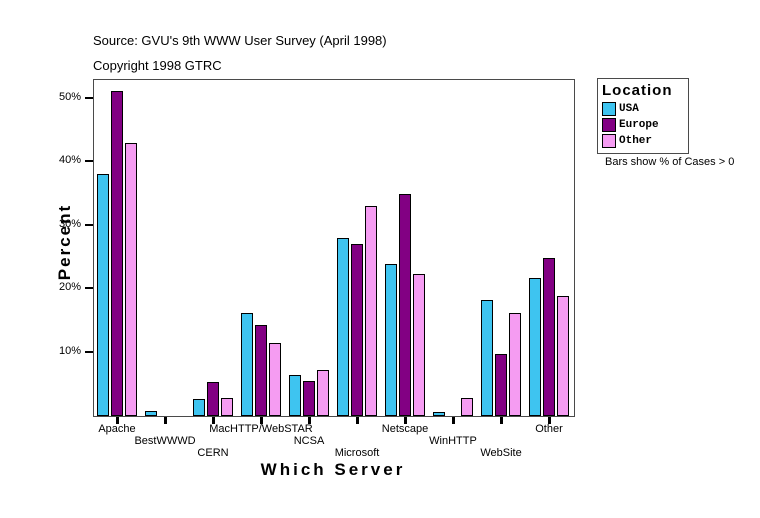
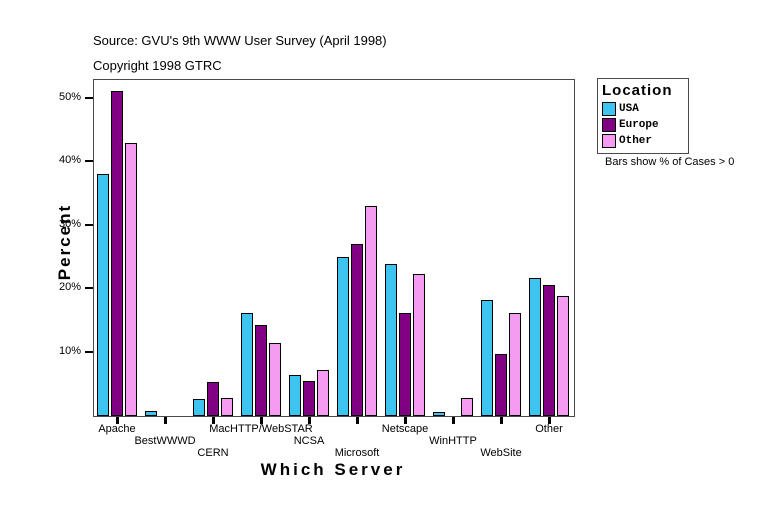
USA/Microsoft: 28% -> 25%
Europe/Netscape: 35% -> 16%
Europe/Other: 25% -> 21%
